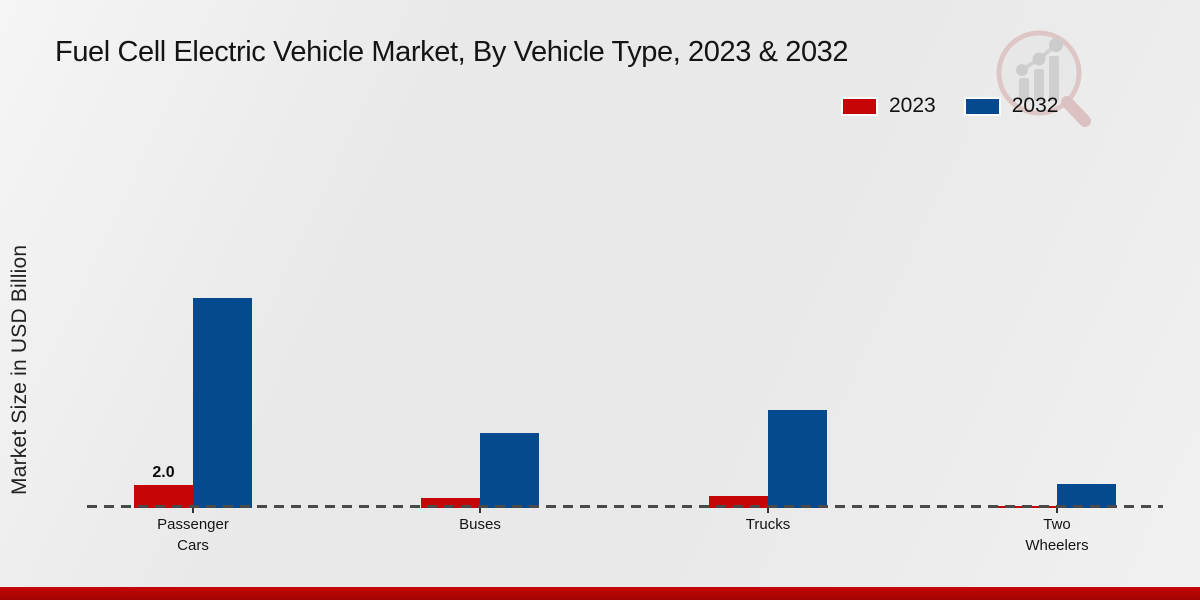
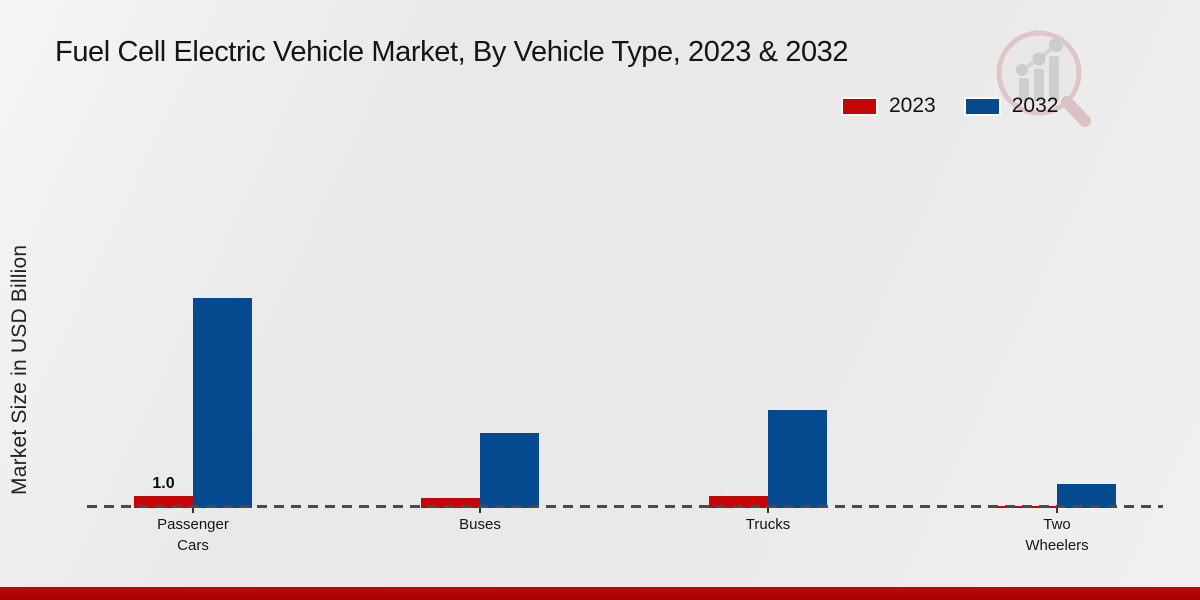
2023/Passenger Cars: 2.0 -> 1.0
